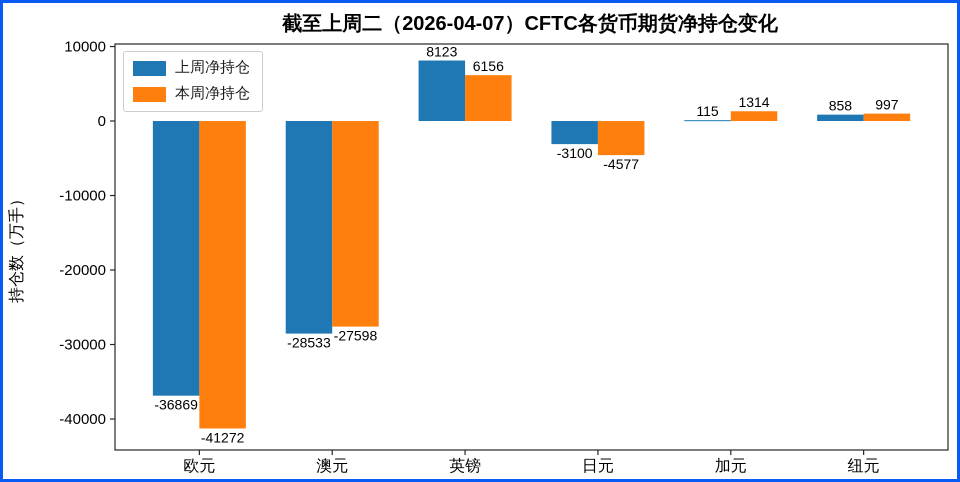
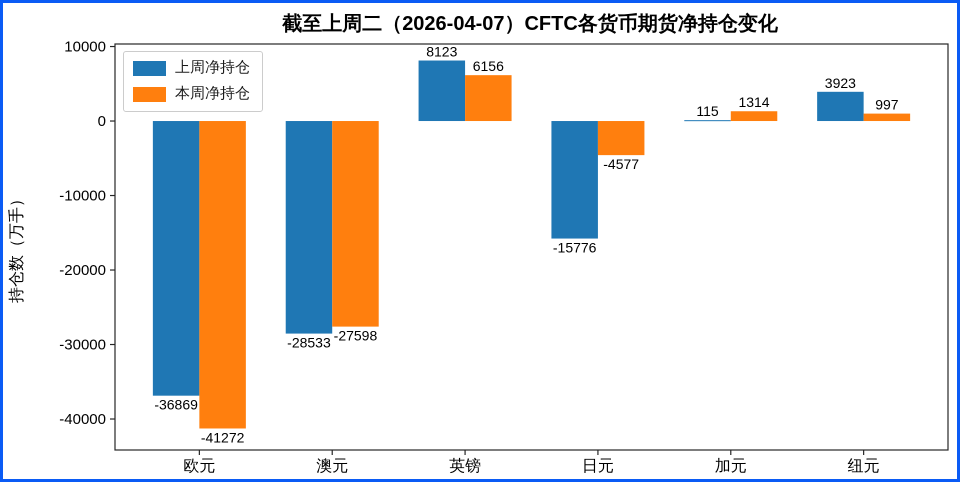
上周净持仓/日元: -3100 -> -15776
上周净持仓/纽元: 858 -> 3923
